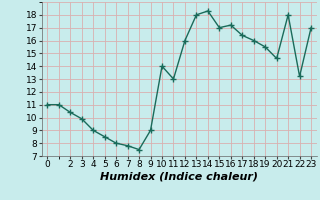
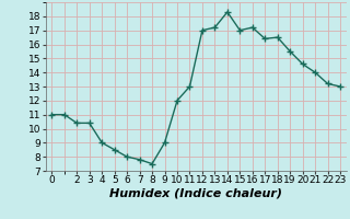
3: 9.9 -> 10.4
10: 14.0 -> 12.0
12: 16.0 -> 17.0
13: 18.0 -> 17.2
18: 16.0 -> 16.5
21: 18.0 -> 14.0
23: 17.0 -> 13.0
